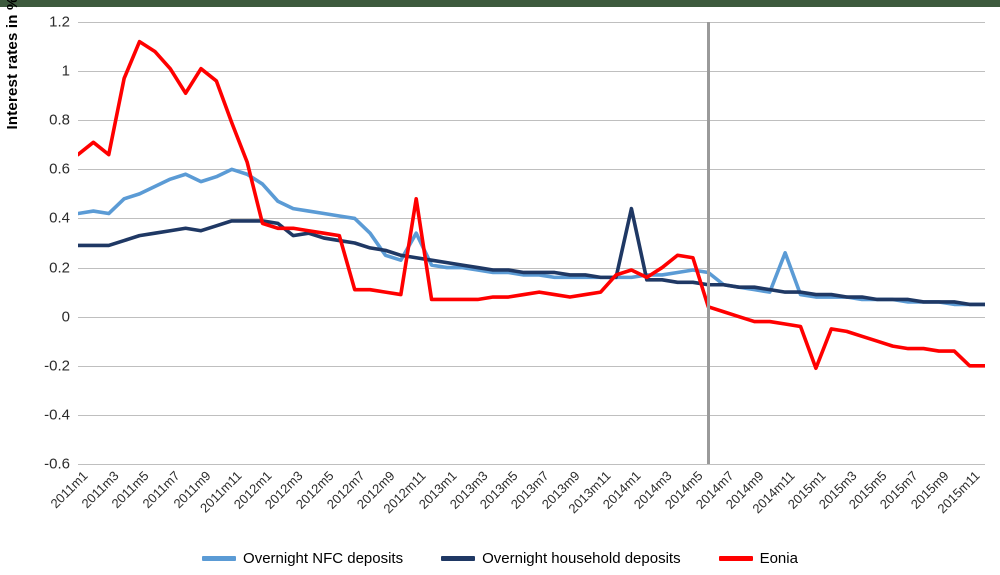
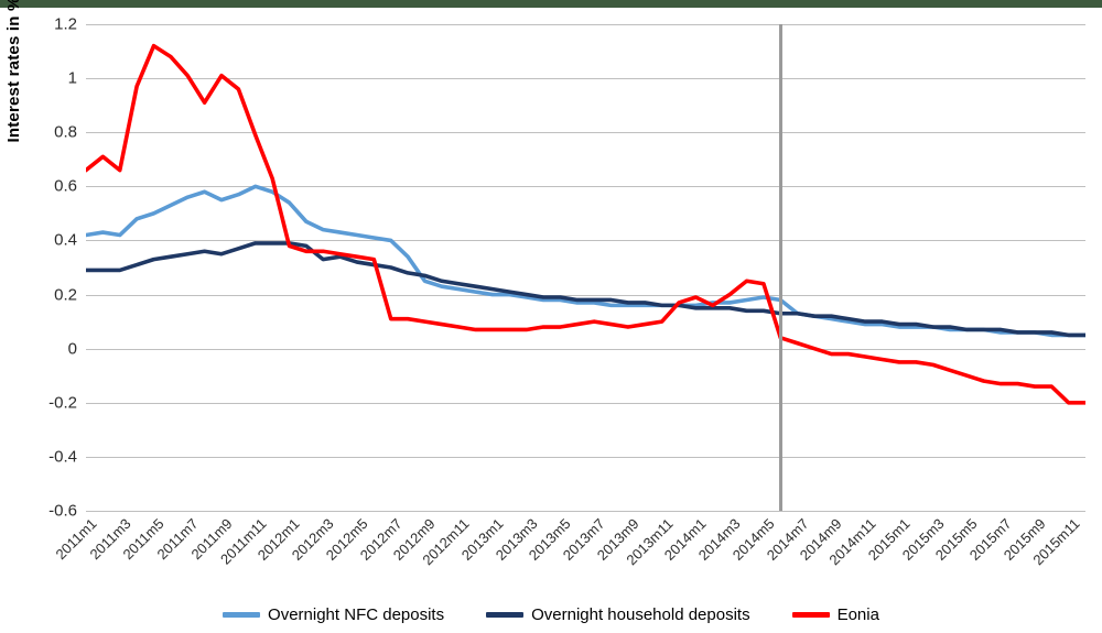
Overnight NFC deposits/2012m11: 0.34 -> 0.22
Eonia/2012m11: 0.48 -> 0.08
Overnight household deposits/2014m1: 0.44 -> 0.15
Overnight NFC deposits/2014m11: 0.26 -> 0.09
Eonia/2015m1: -0.21 -> -0.05
